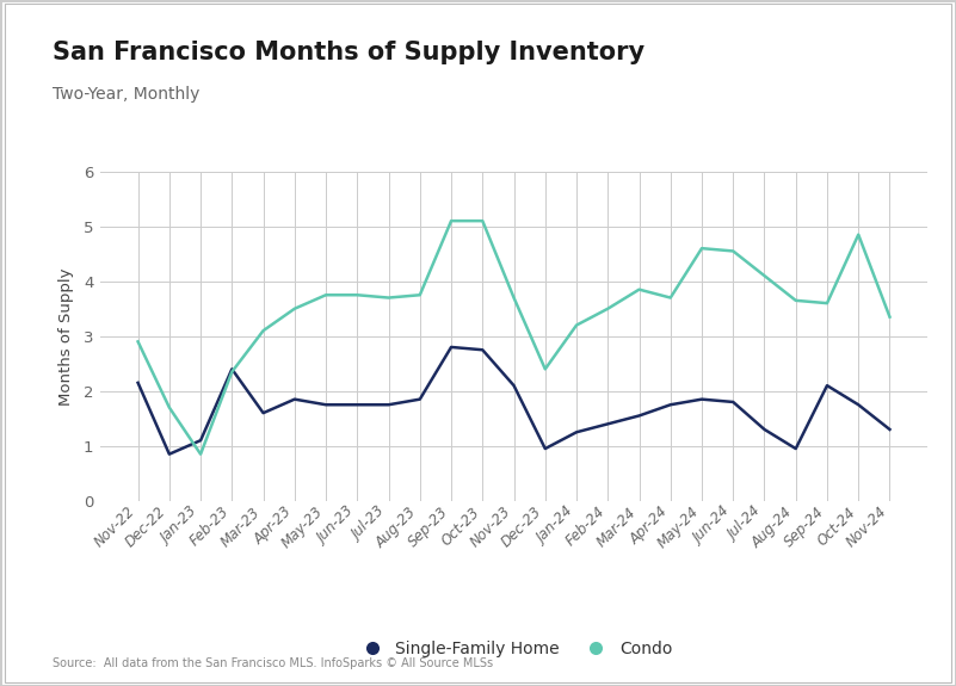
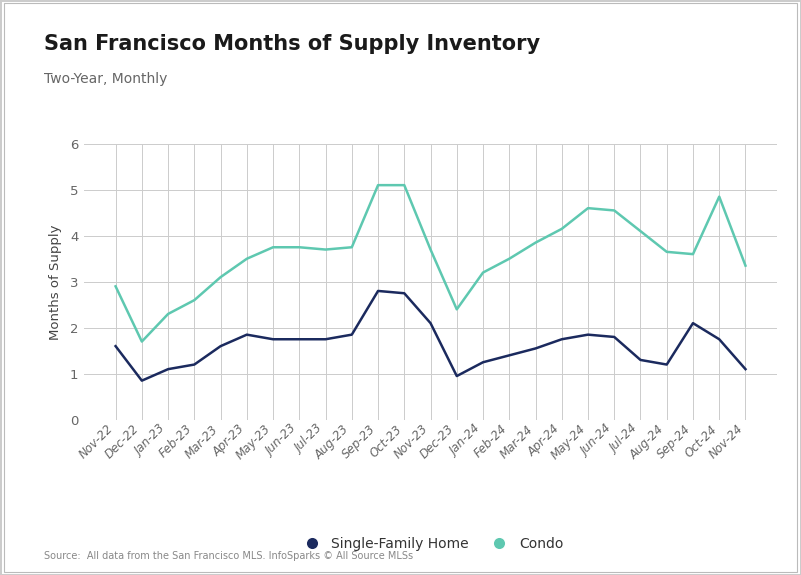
Single-Family Home/Nov-22: 2.15 -> 1.60
Condo/Jan-23: 0.85 -> 2.30
Single-Family Home/Feb-23: 2.40 -> 1.20
Condo/Feb-23: 2.35 -> 2.60
Condo/Apr-24: 3.70 -> 4.15
Single-Family Home/Aug-24: 0.95 -> 1.20
Single-Family Home/Nov-24: 1.30 -> 1.10
